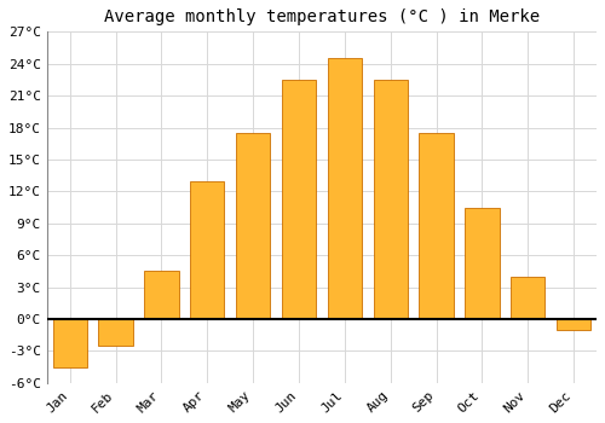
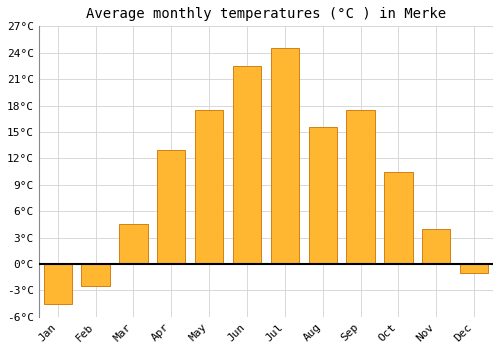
Aug: 22.5°C -> 15.6°C
